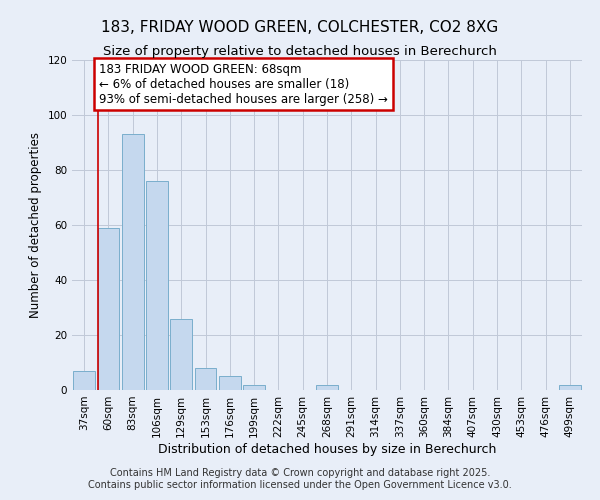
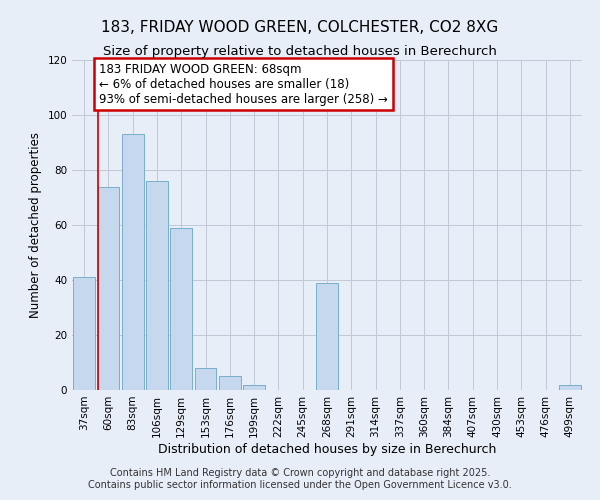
37sqm: 7 -> 41
60sqm: 59 -> 74
129sqm: 26 -> 59
268sqm: 2 -> 39
